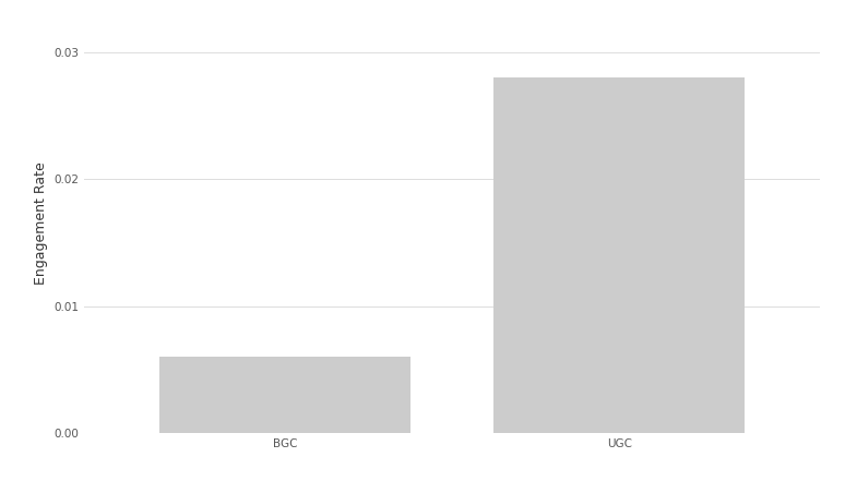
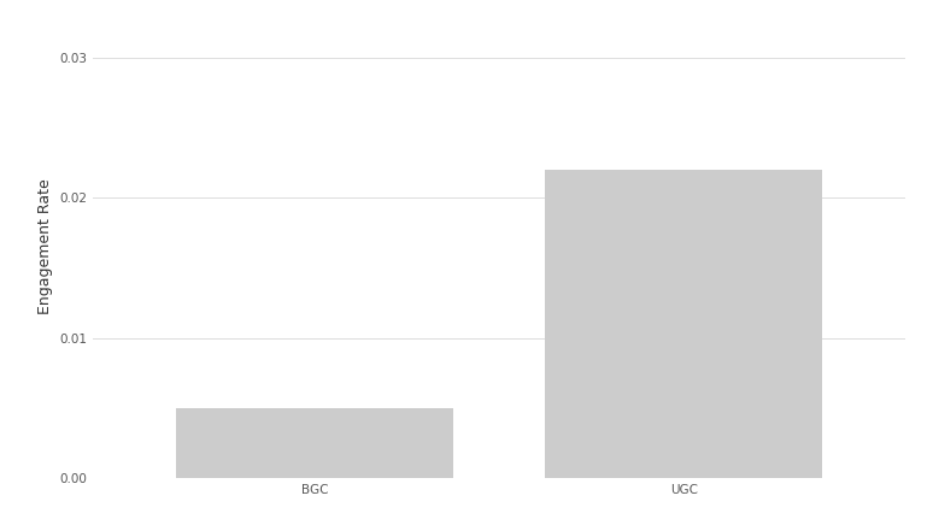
BGC: 0.006 -> 0.005
UGC: 0.028 -> 0.022
